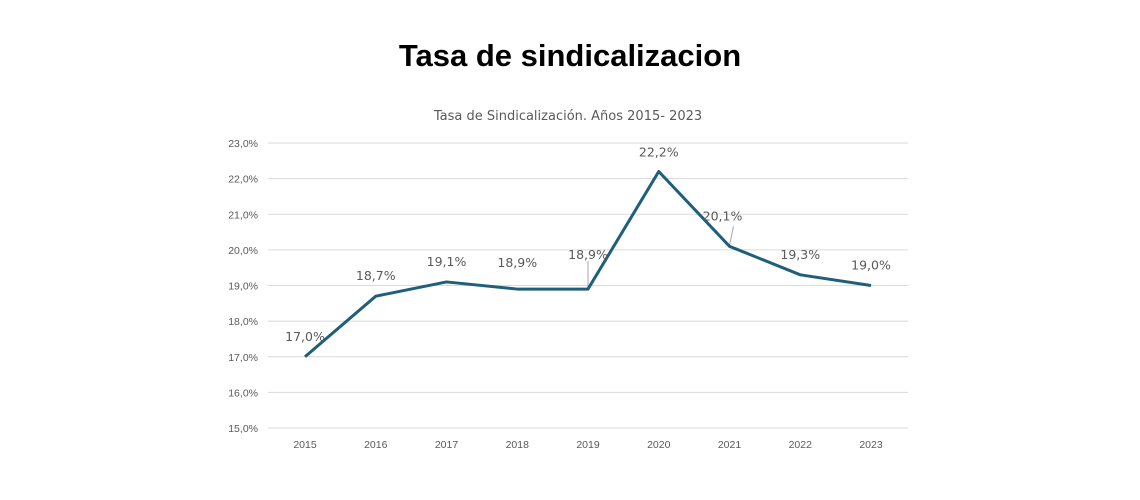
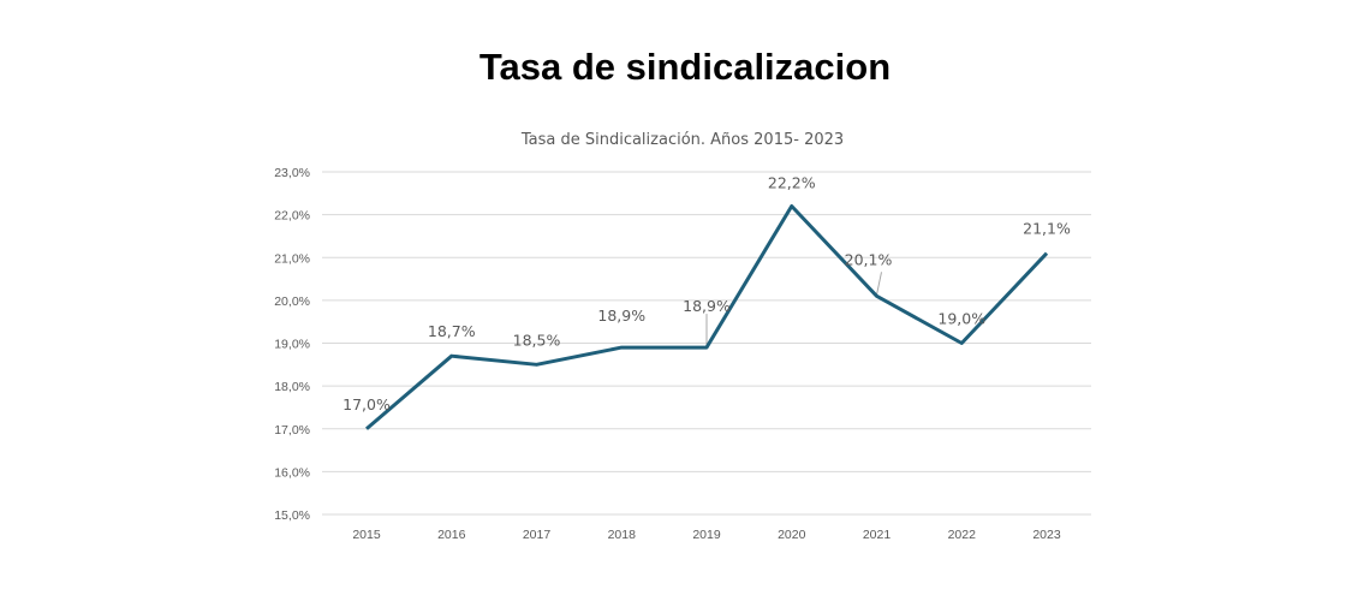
2017: 19,1% -> 18,5%
2022: 19,3% -> 19,0%
2023: 19,0% -> 21,1%
